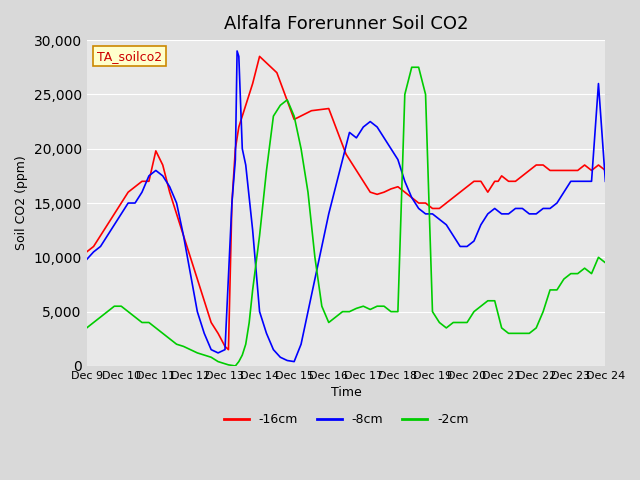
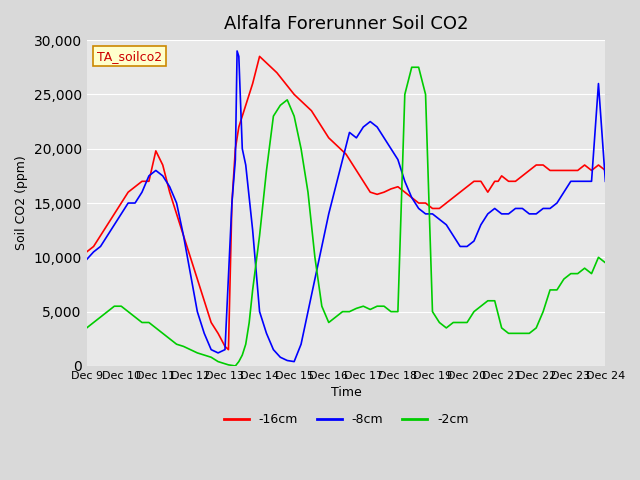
-16cm/Dec 15: 22,700 -> 25,000
-16cm/Dec 16: 23,700 -> 21,000
